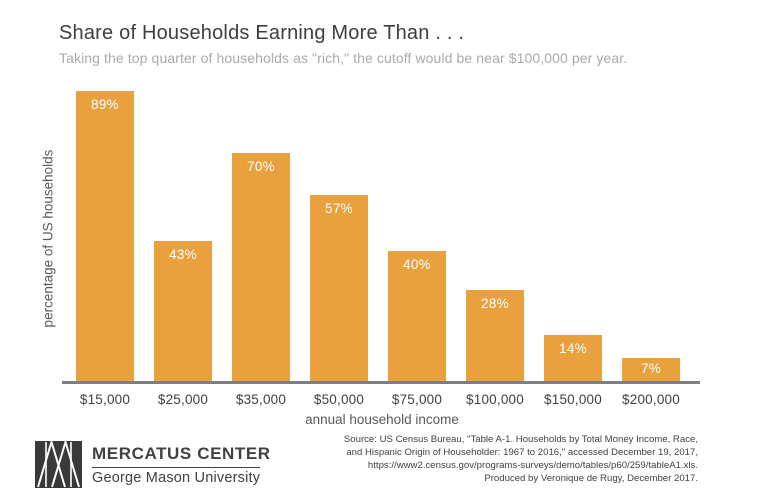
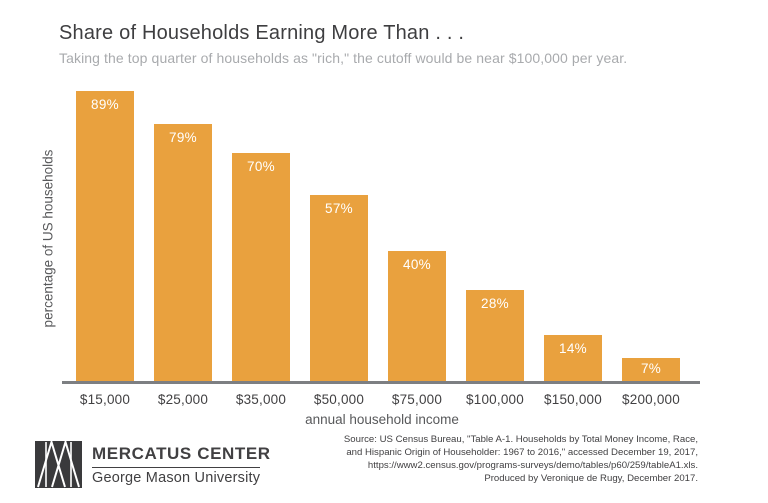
$25,000: 43% -> 79%
